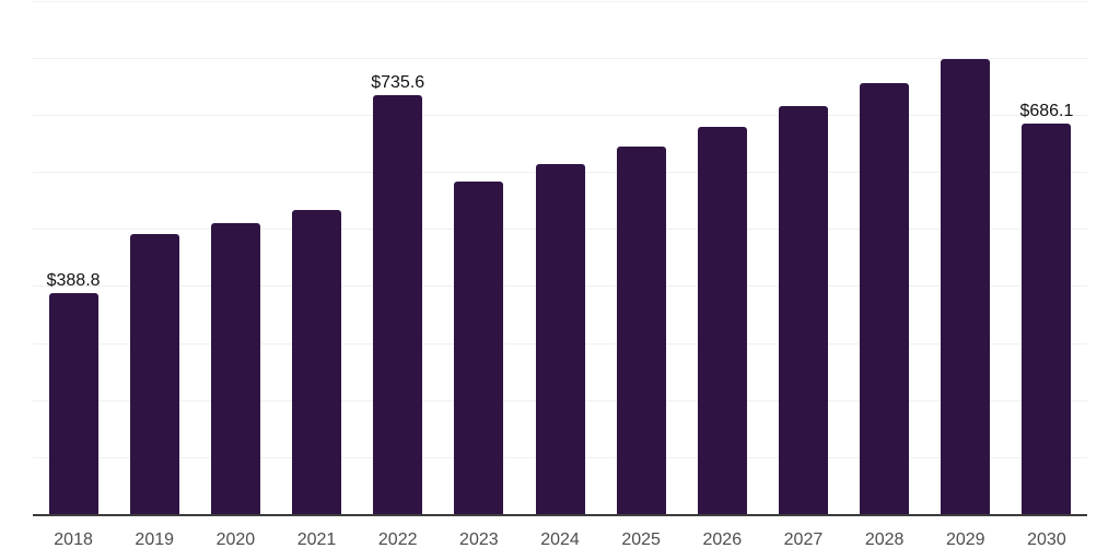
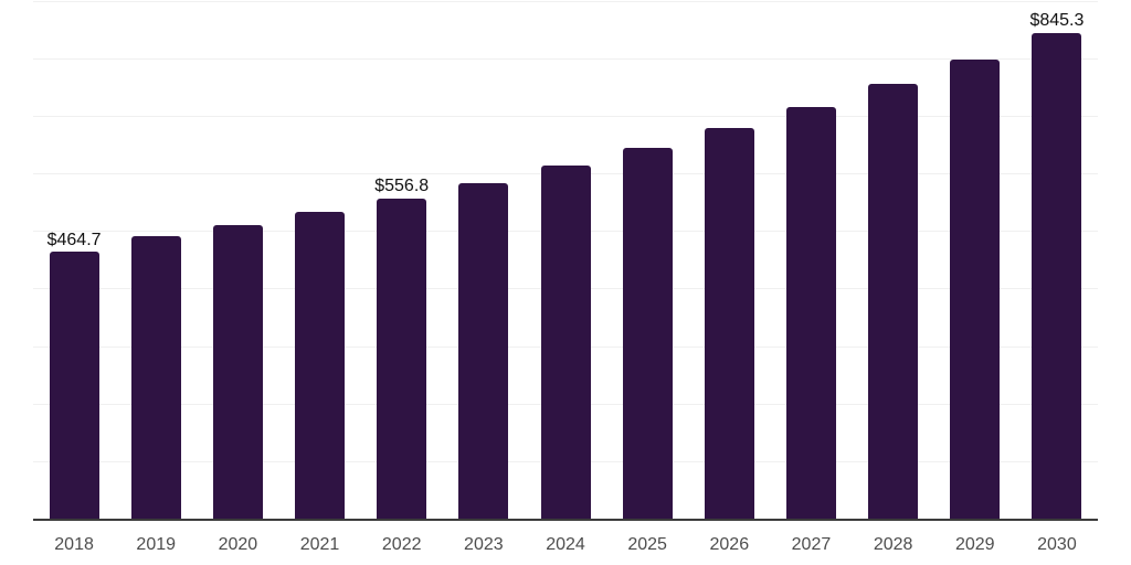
2018: $388.8 -> $464.7
2022: $735.6 -> $556.8
2030: $686.1 -> $845.3
